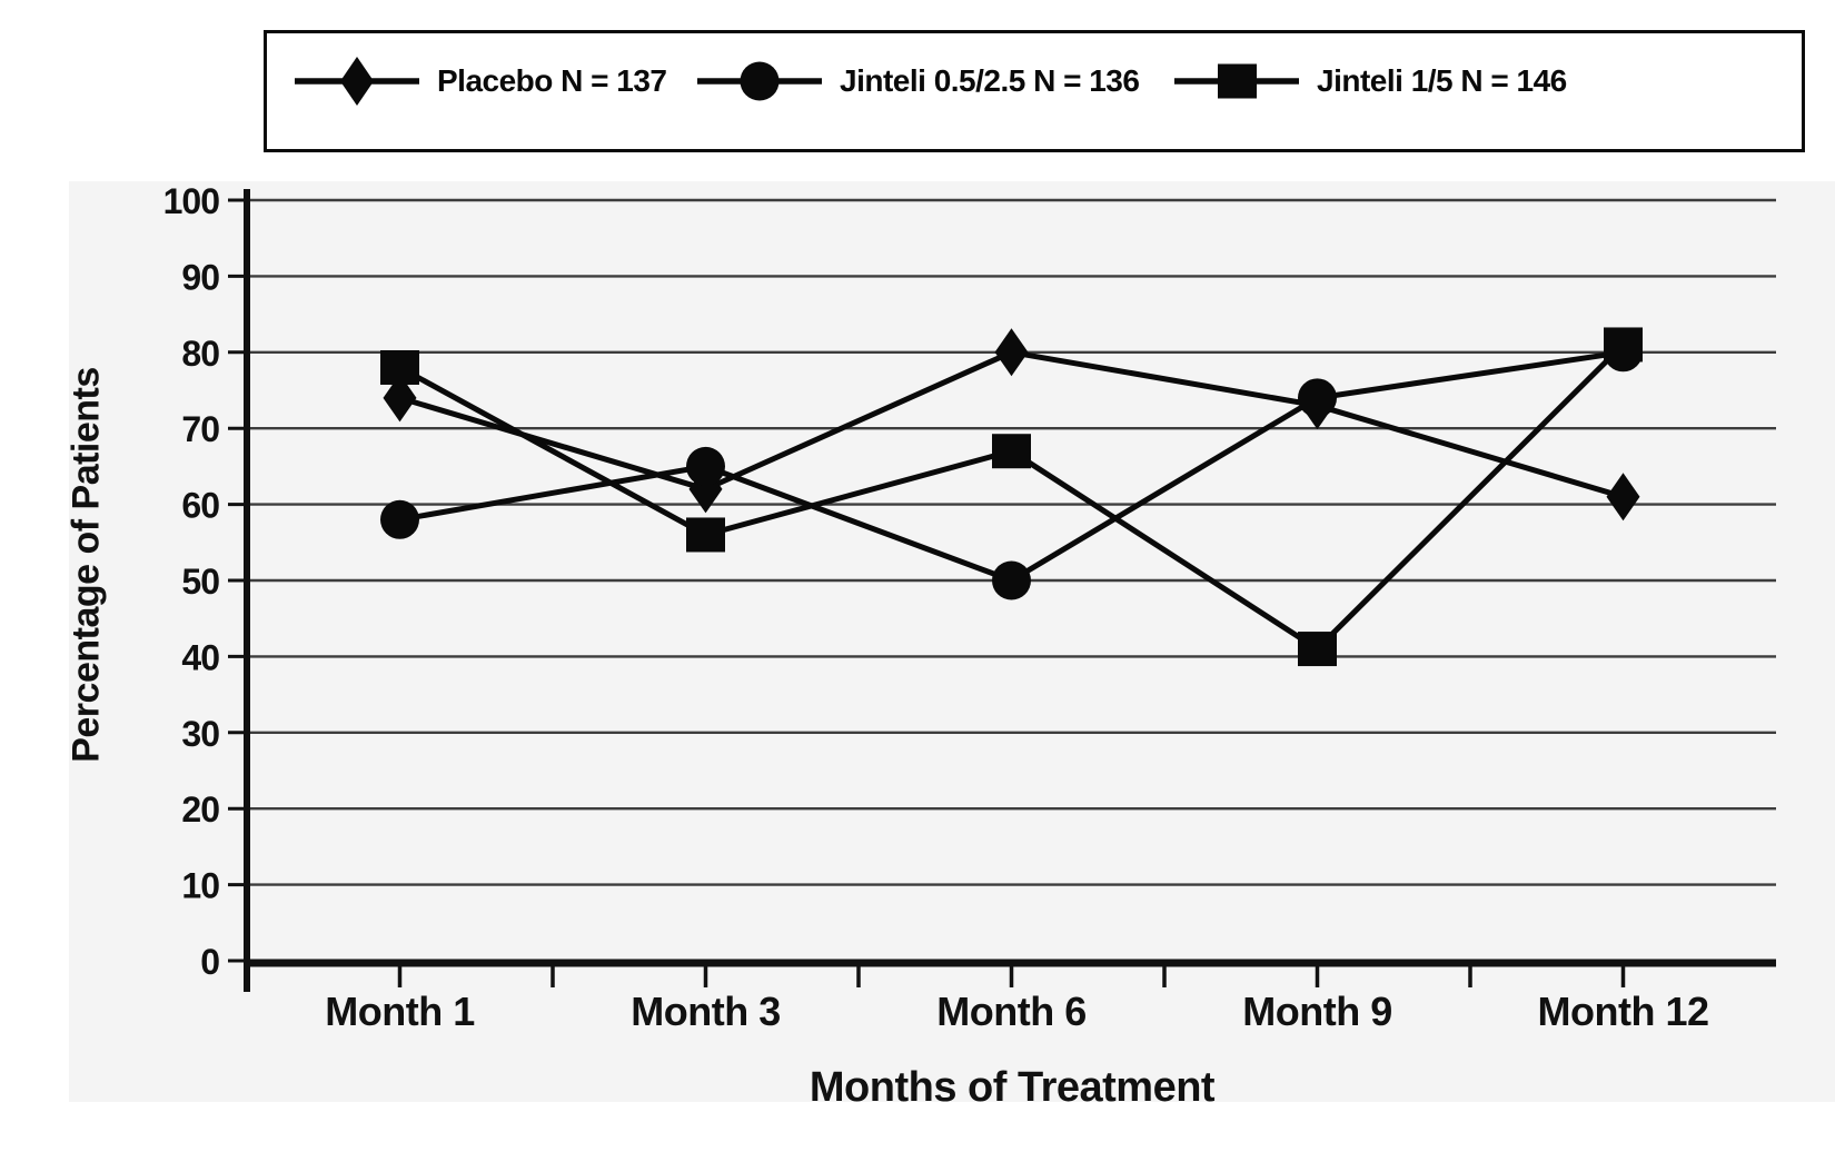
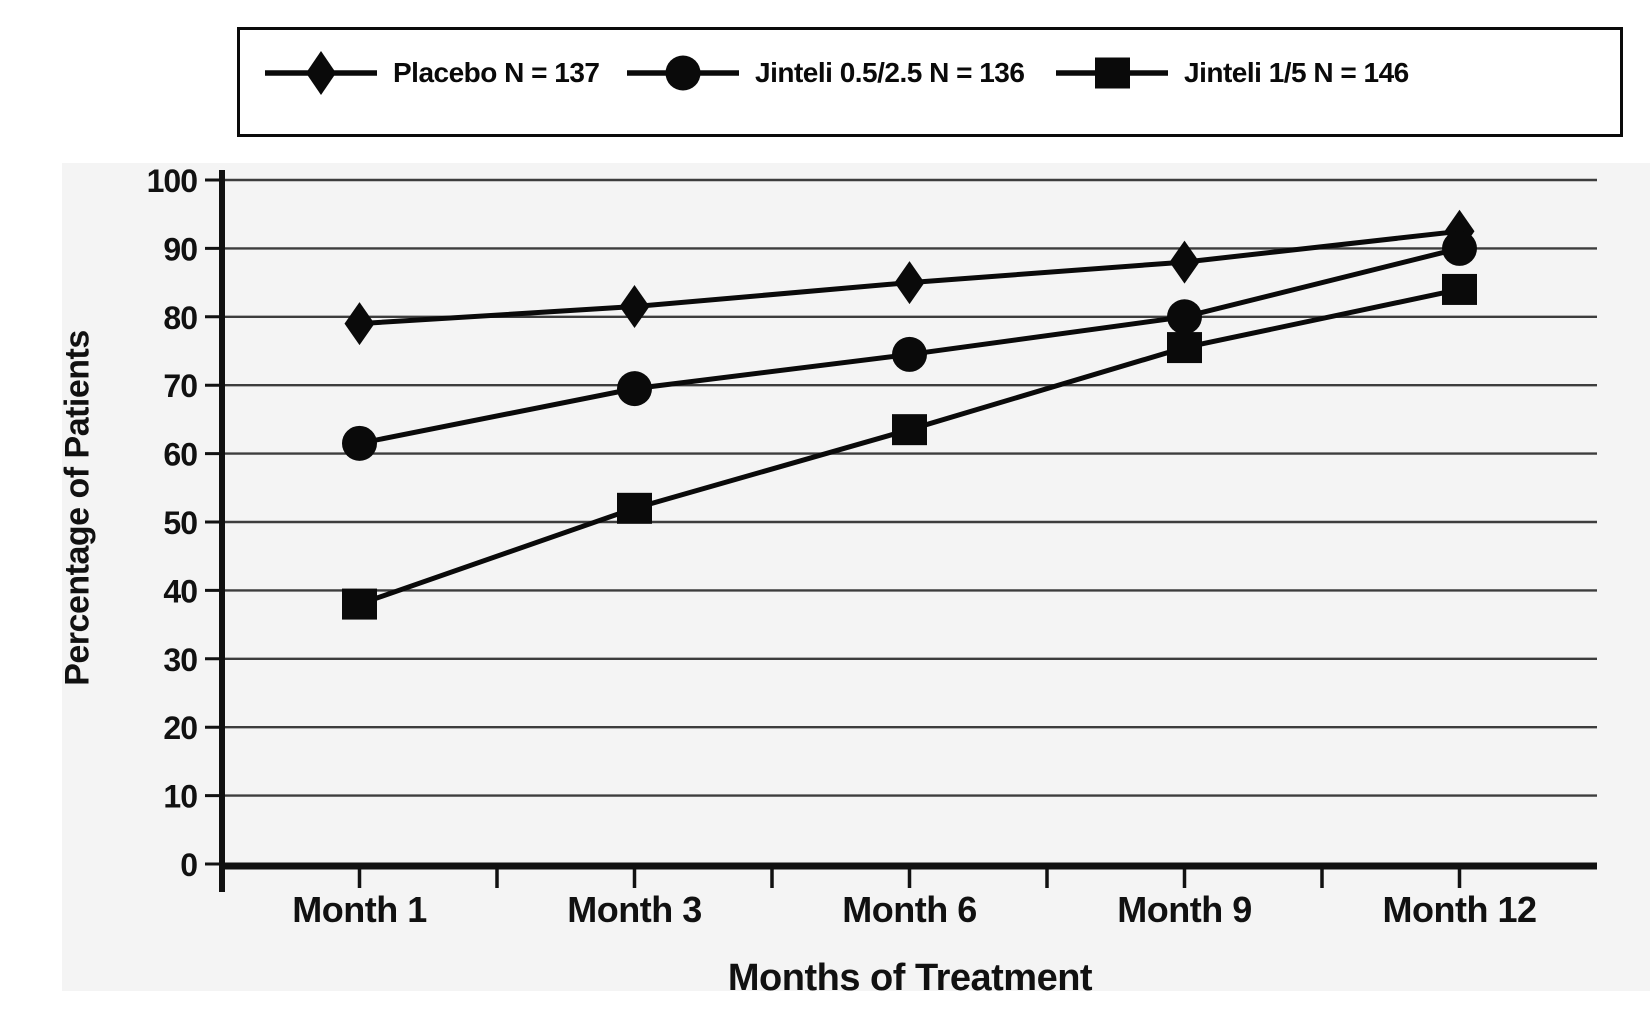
Placebo N = 137/Month 1: 74 -> 79
Jinteli 0.5/2.5 N = 136/Month 1: 58 -> 62
Jinteli 1/5 N = 146/Month 1: 78 -> 38
Placebo N = 137/Month 3: 62 -> 82
Jinteli 0.5/2.5 N = 136/Month 3: 65 -> 70
Jinteli 1/5 N = 146/Month 3: 56 -> 52
Placebo N = 137/Month 6: 80 -> 85
Jinteli 0.5/2.5 N = 136/Month 6: 50 -> 74
Jinteli 1/5 N = 146/Month 6: 67 -> 64
Placebo N = 137/Month 9: 73 -> 88
Jinteli 0.5/2.5 N = 136/Month 9: 74 -> 80
Jinteli 1/5 N = 146/Month 9: 41 -> 76
Placebo N = 137/Month 12: 61 -> 92
Jinteli 0.5/2.5 N = 136/Month 12: 80 -> 90
Jinteli 1/5 N = 146/Month 12: 81 -> 84
